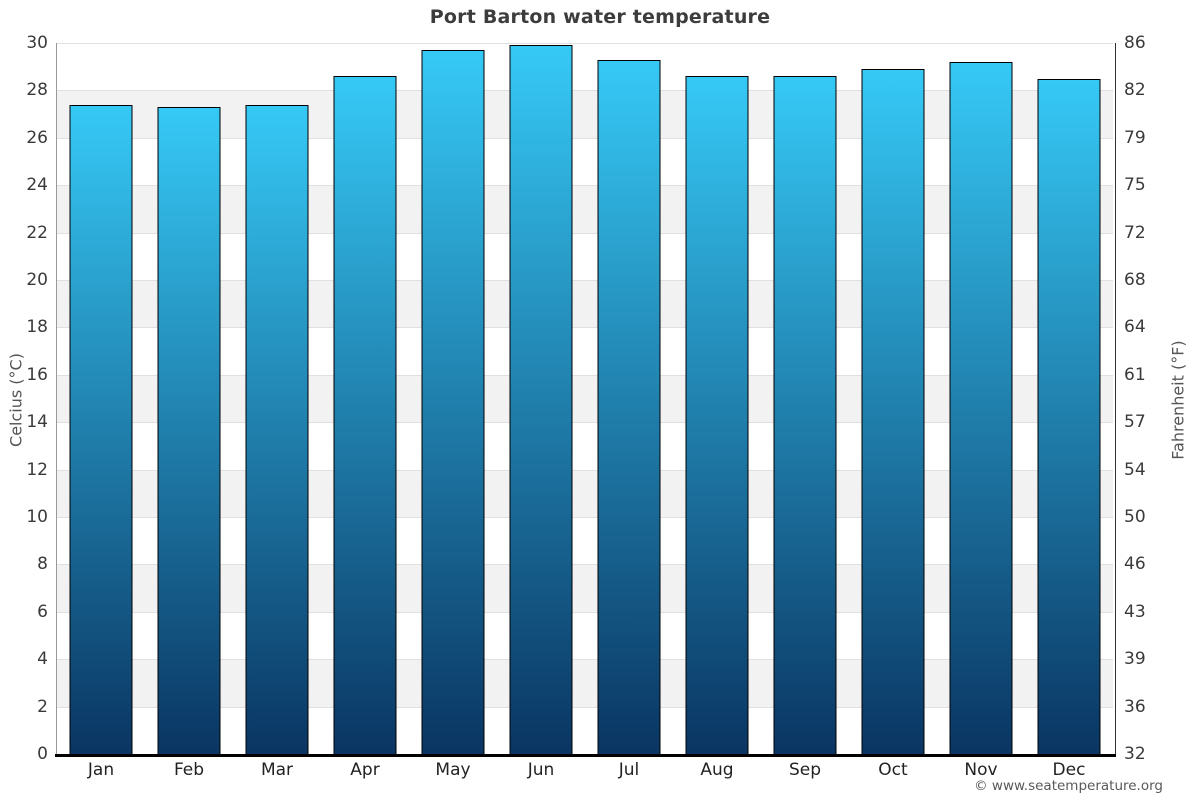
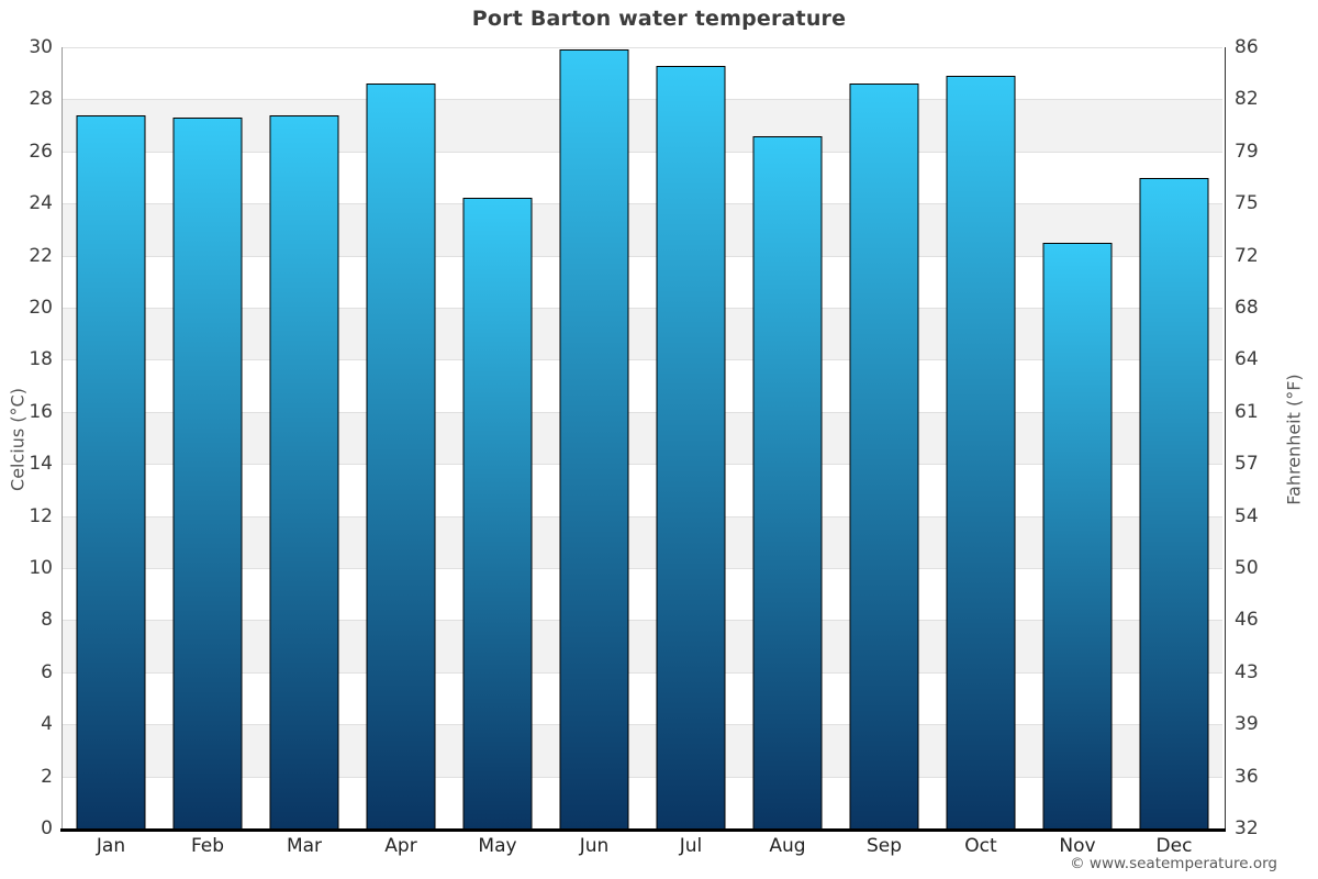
May: 29.7 -> 24.2
Aug: 28.6 -> 26.6
Nov: 29.2 -> 22.5
Dec: 28.5 -> 25.0
